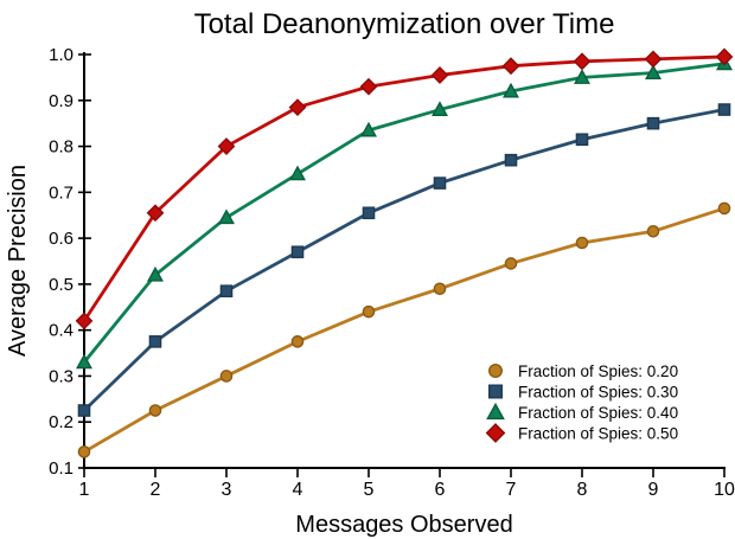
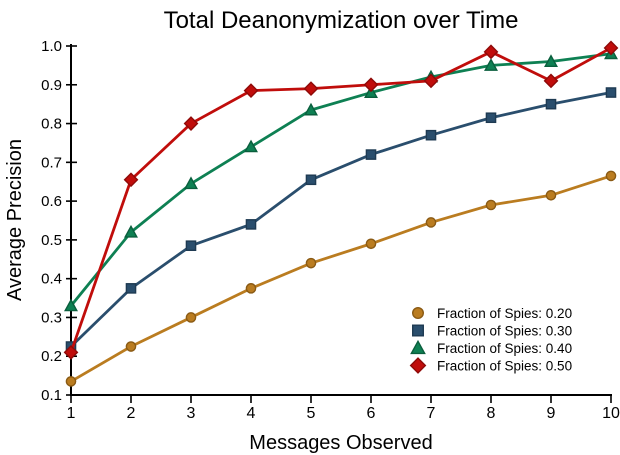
Fraction of Spies: 0.50/1: 0.42 -> 0.21
Fraction of Spies: 0.30/4: 0.57 -> 0.54
Fraction of Spies: 0.50/5: 0.93 -> 0.89
Fraction of Spies: 0.50/6: 0.95 -> 0.90
Fraction of Spies: 0.50/7: 0.97 -> 0.91
Fraction of Spies: 0.50/9: 0.99 -> 0.91
